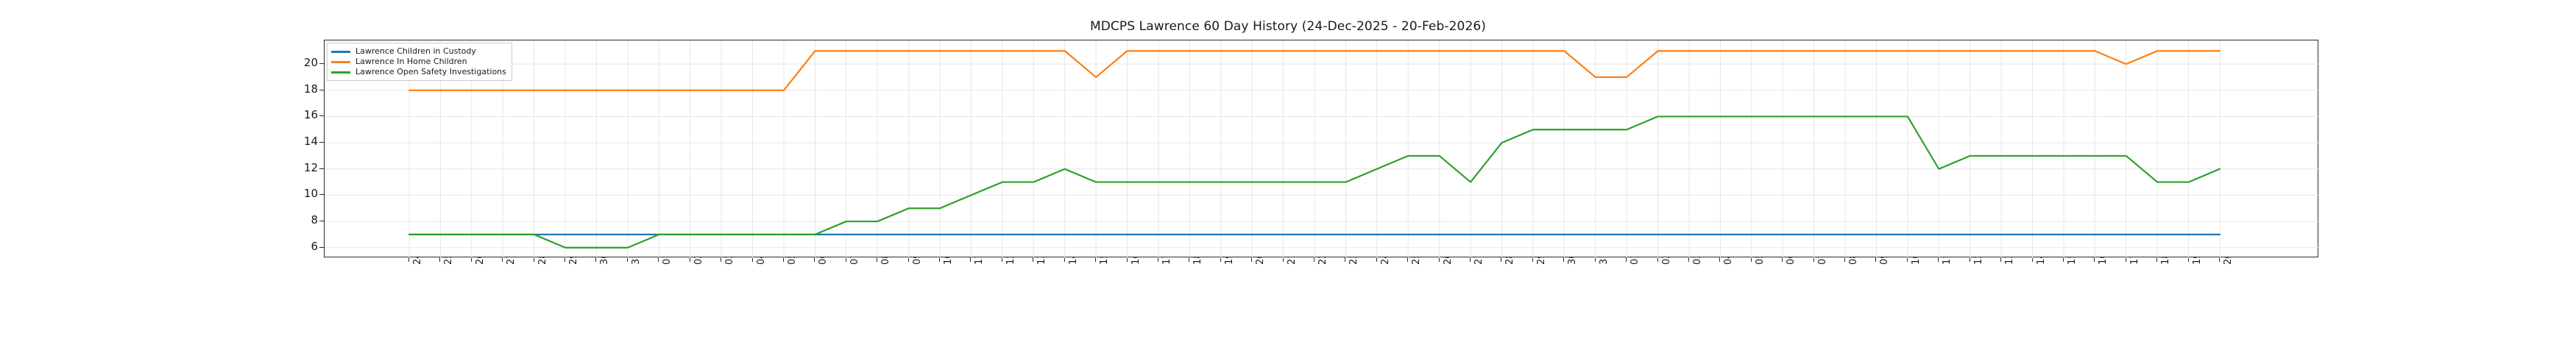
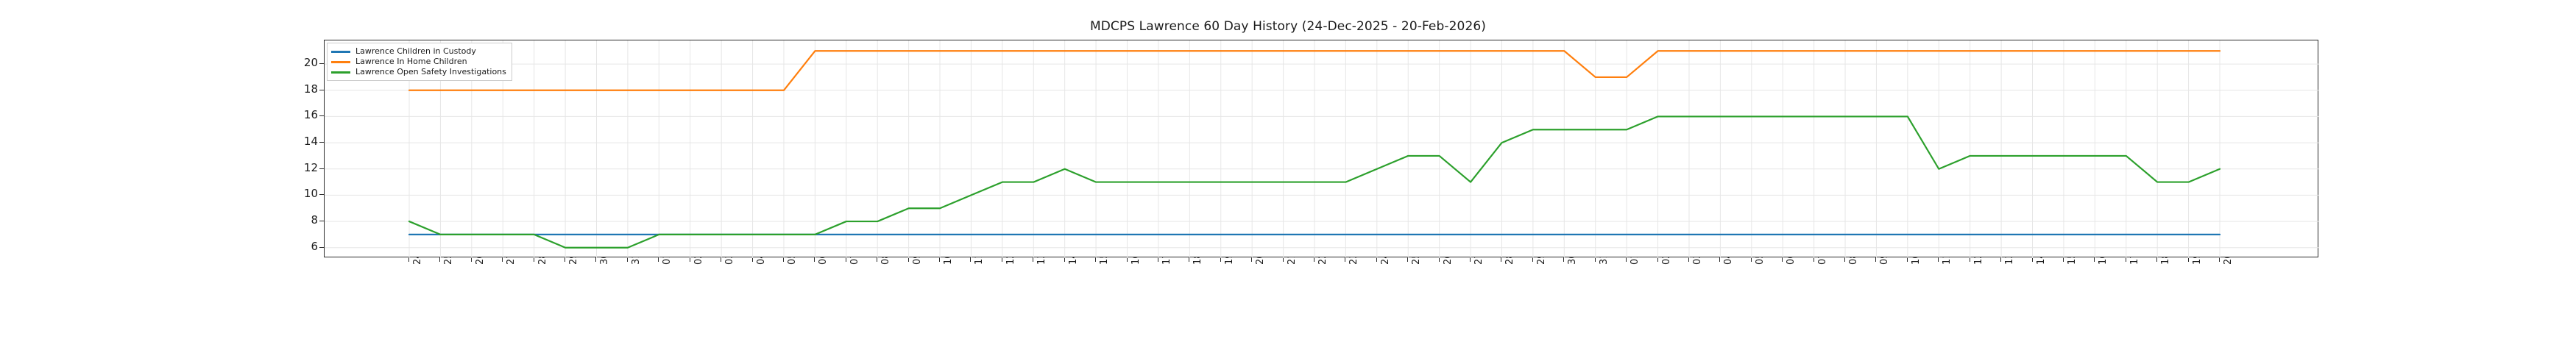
Lawrence Open Safety Investigations/24-Dec-2025: 7 -> 8
Lawrence In Home Children/15-Jan-2026: 19 -> 21
Lawrence In Home Children/17-Feb-2026: 20 -> 21
